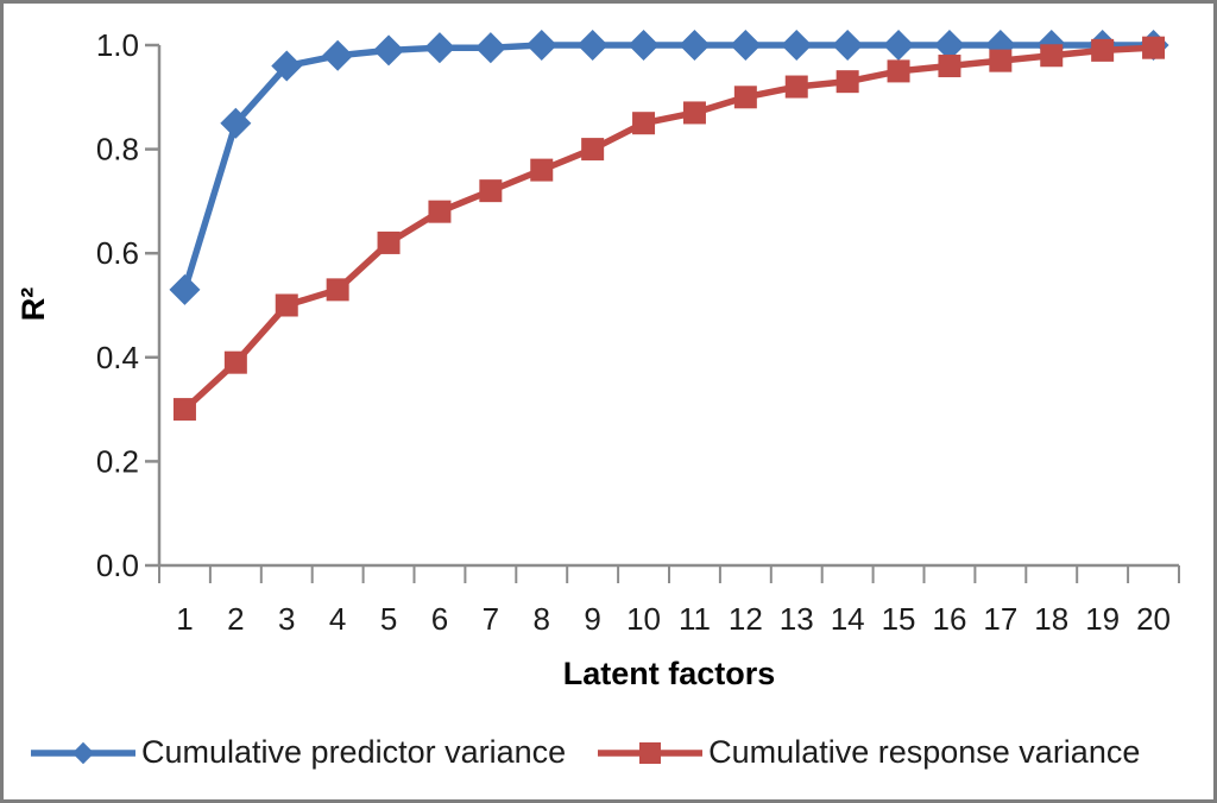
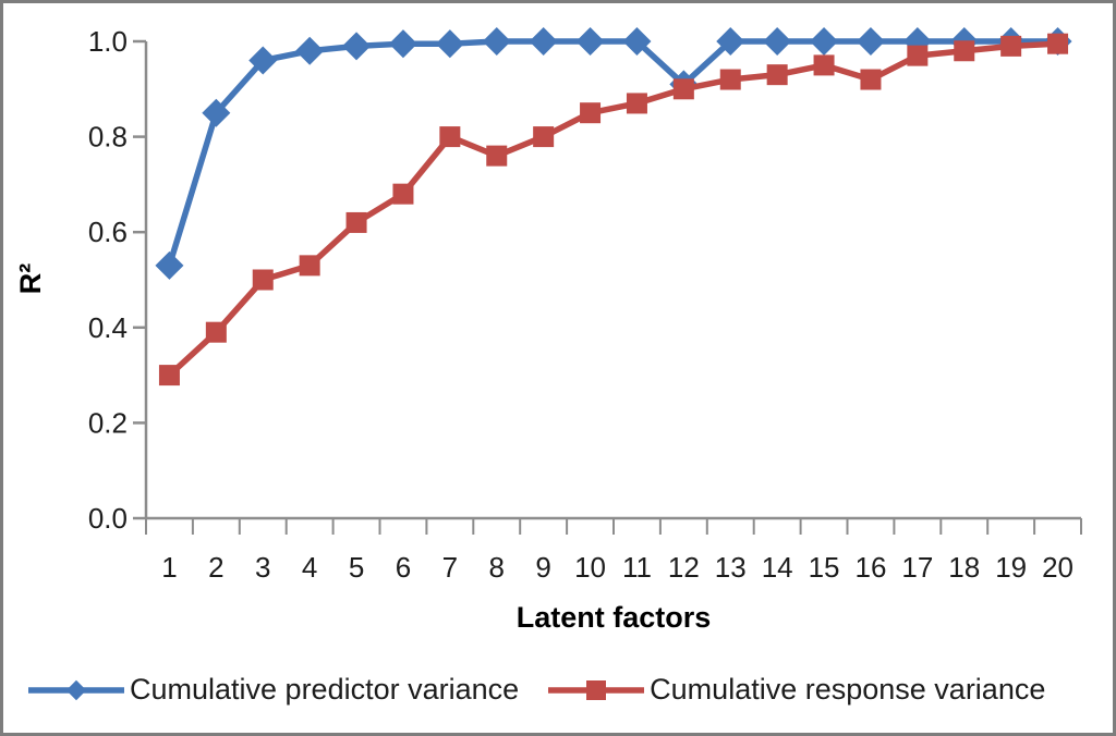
Cumulative response variance/7: 0.72 -> 0.80
Cumulative predictor variance/12: 1.00 -> 0.91
Cumulative response variance/16: 0.96 -> 0.92
